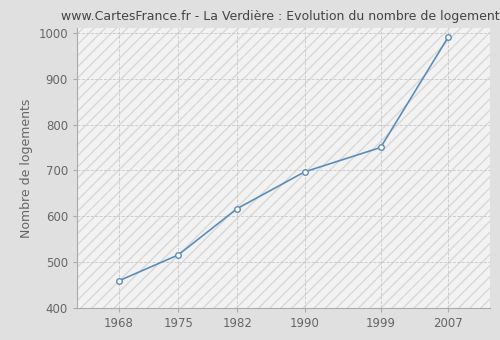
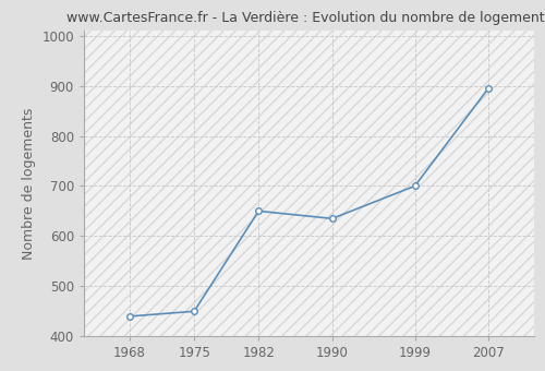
1968: 460 -> 440
1975: 516 -> 450
1982: 617 -> 650
1990: 697 -> 635
1999: 750 -> 700
2007: 990 -> 895
